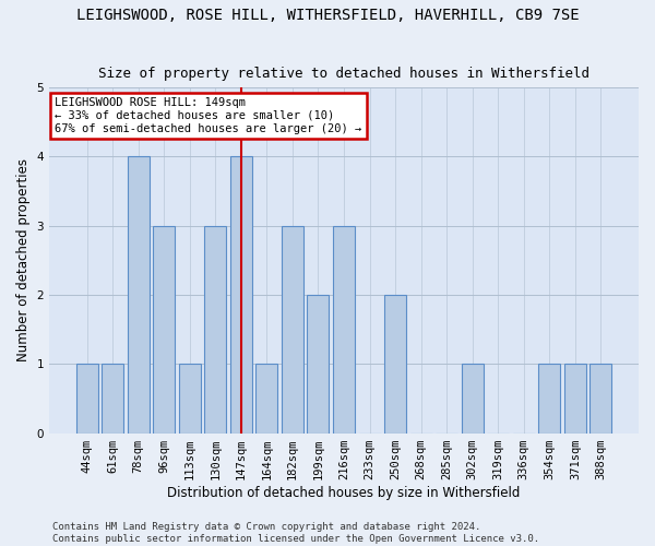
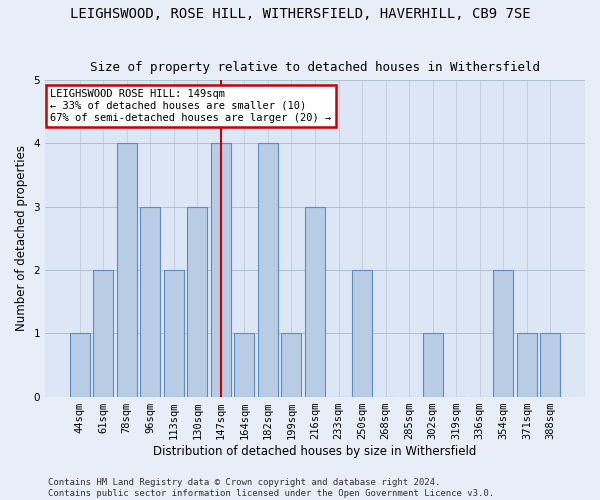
61sqm: 1 -> 2
113sqm: 1 -> 2
182sqm: 3 -> 4
199sqm: 2 -> 1
354sqm: 1 -> 2
